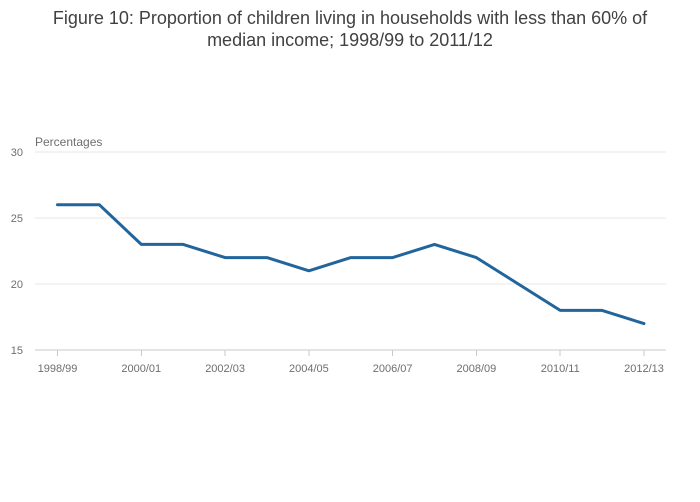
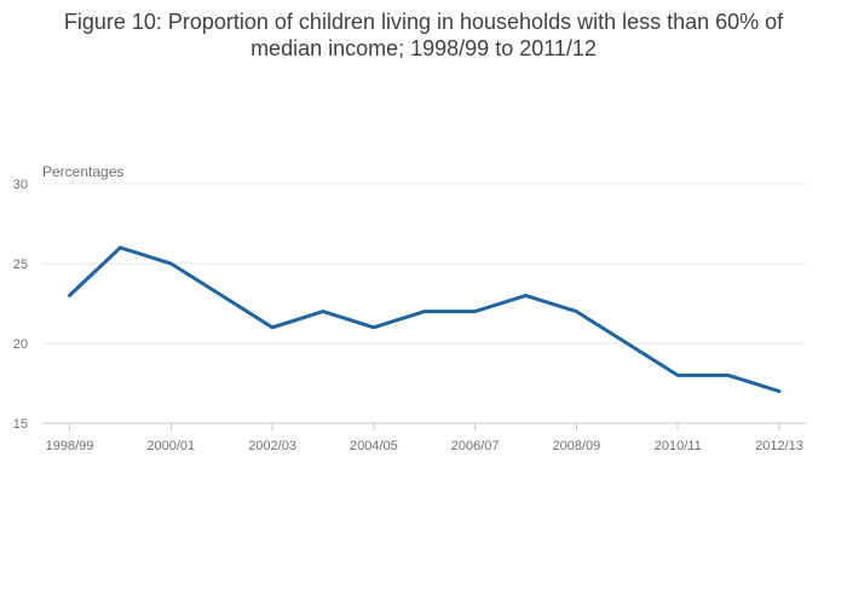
1998/99: 26 -> 23
2000/01: 23 -> 25
2002/03: 22 -> 21
